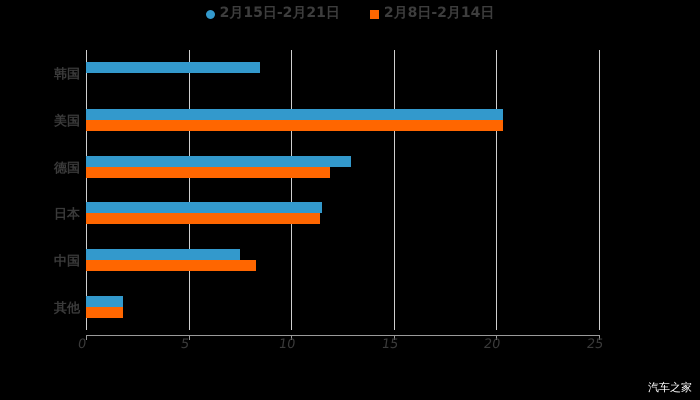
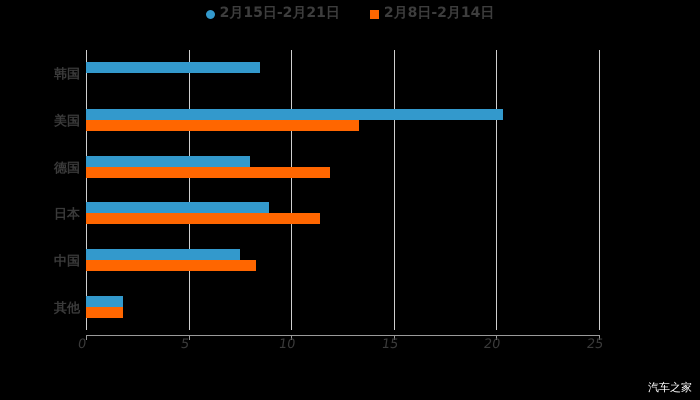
2月8日-2月14日/美国: 20.3 -> 13.3
2月15日-2月21日/德国: 12.9 -> 8.0
2月15日-2月21日/日本: 11.5 -> 8.9
